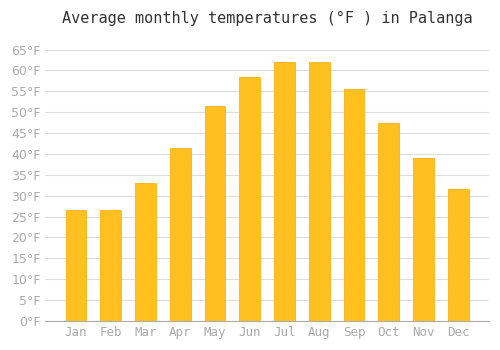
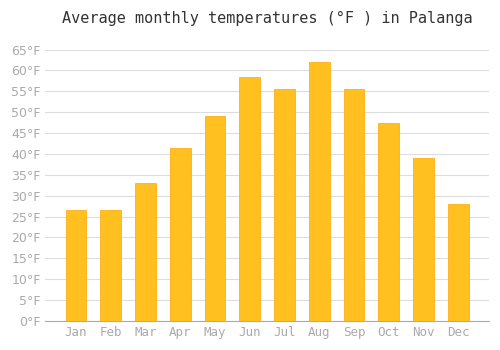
May: 51.5°F -> 49.0°F
Jul: 62.0°F -> 55.5°F
Dec: 31.5°F -> 28.0°F
